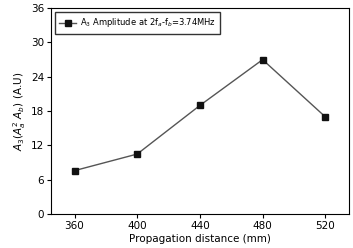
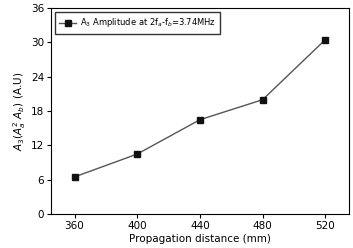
360: 7.6 -> 6.5
440: 19.0 -> 16.5
480: 27.0 -> 20.0
520: 17.0 -> 30.5
